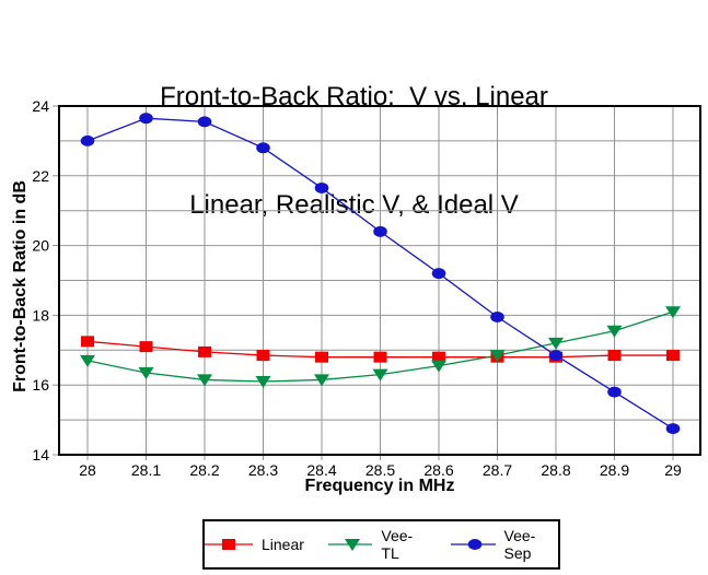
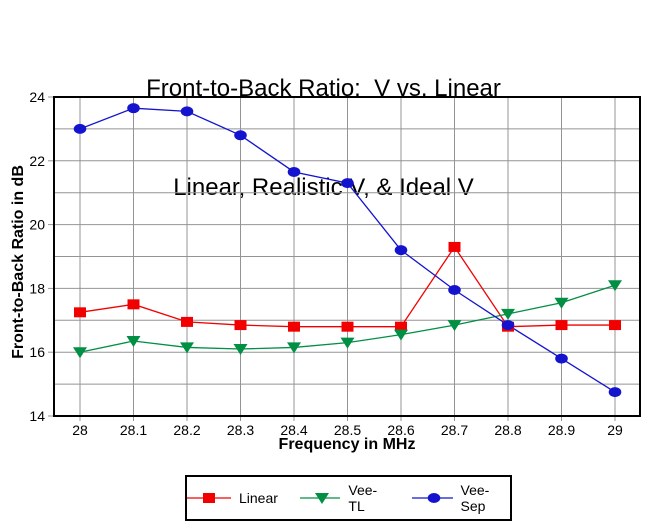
Vee-TL/28: 16.7 -> 16.0
Linear/28.1: 17.1 -> 17.5
Vee-Sep/28.5: 20.4 -> 21.3
Linear/28.7: 16.8 -> 19.3
